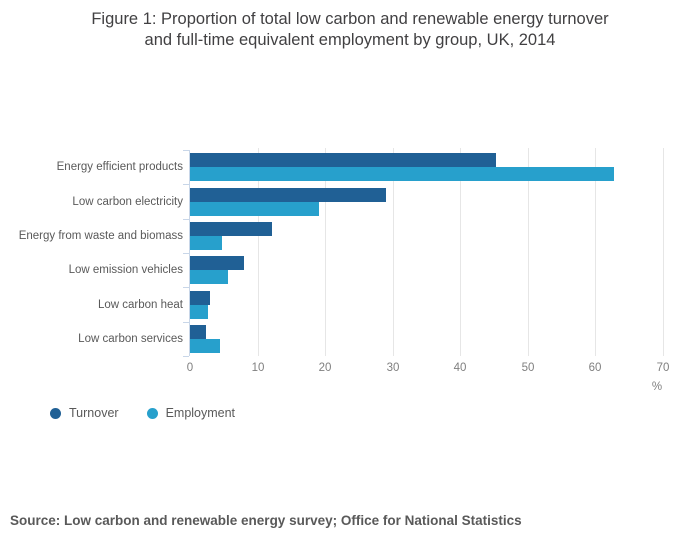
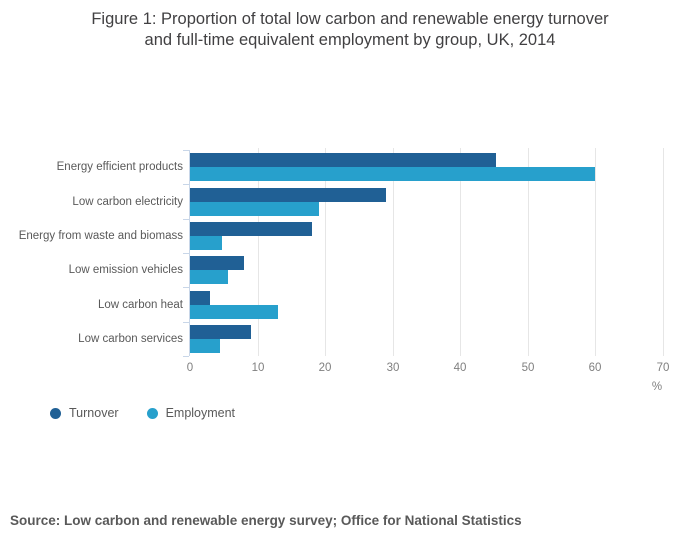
Employment/Energy efficient products: 63 -> 60
Turnover/Energy from waste and biomass: 12 -> 18
Employment/Low carbon heat: 3 -> 13
Turnover/Low carbon services: 2 -> 9
